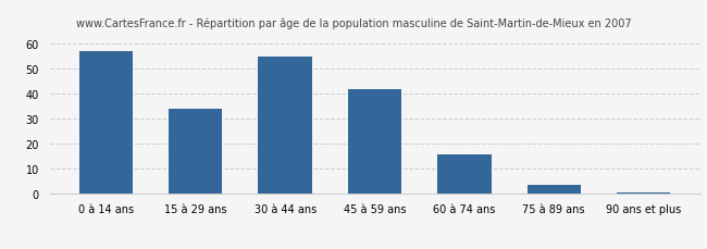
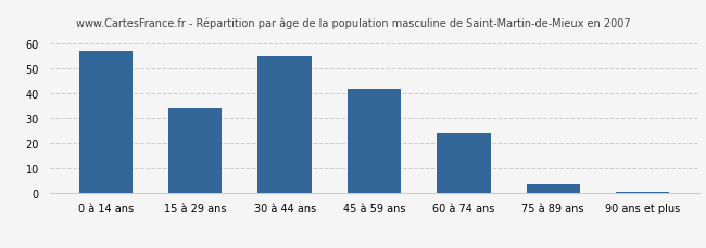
60 à 74 ans: 16.0 -> 24.0
